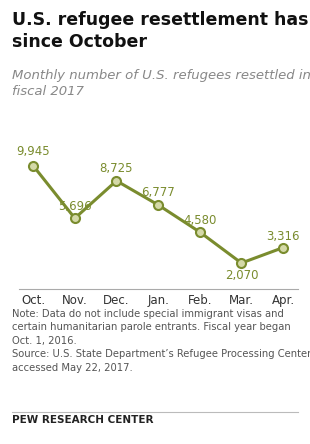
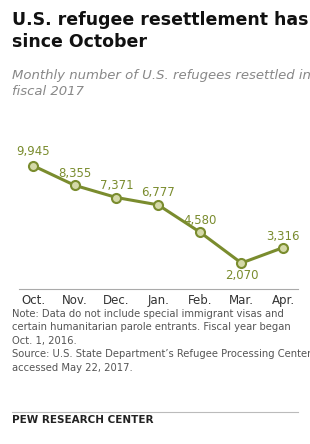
Nov.: 5,696 -> 8,355
Dec.: 8,725 -> 7,371
